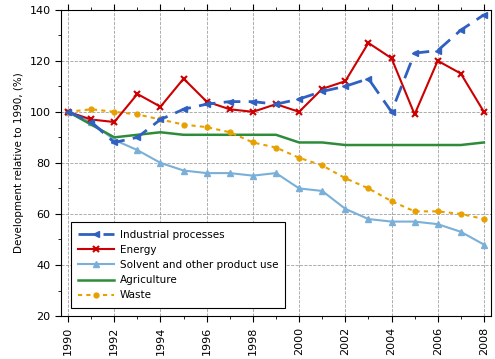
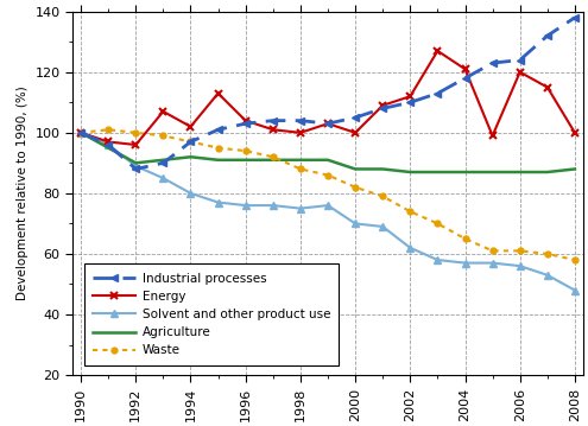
Industrial processes/2004: 100 -> 118
